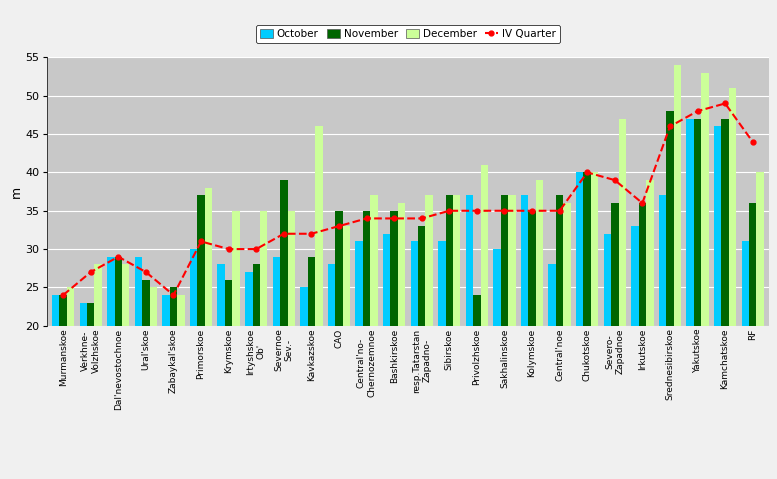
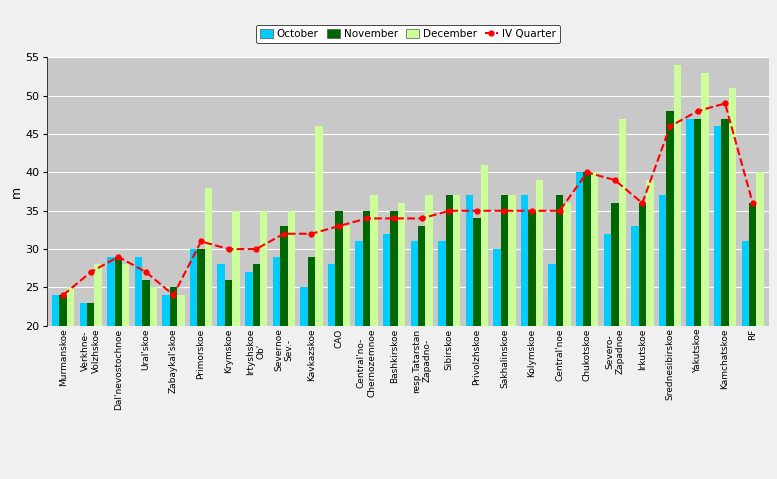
November/Primorskoe: 37 -> 30
November/Severnoe Sev.-: 39 -> 33
November/Privolzhskoe: 24 -> 34
IV Quarter/RF: 44 -> 36
